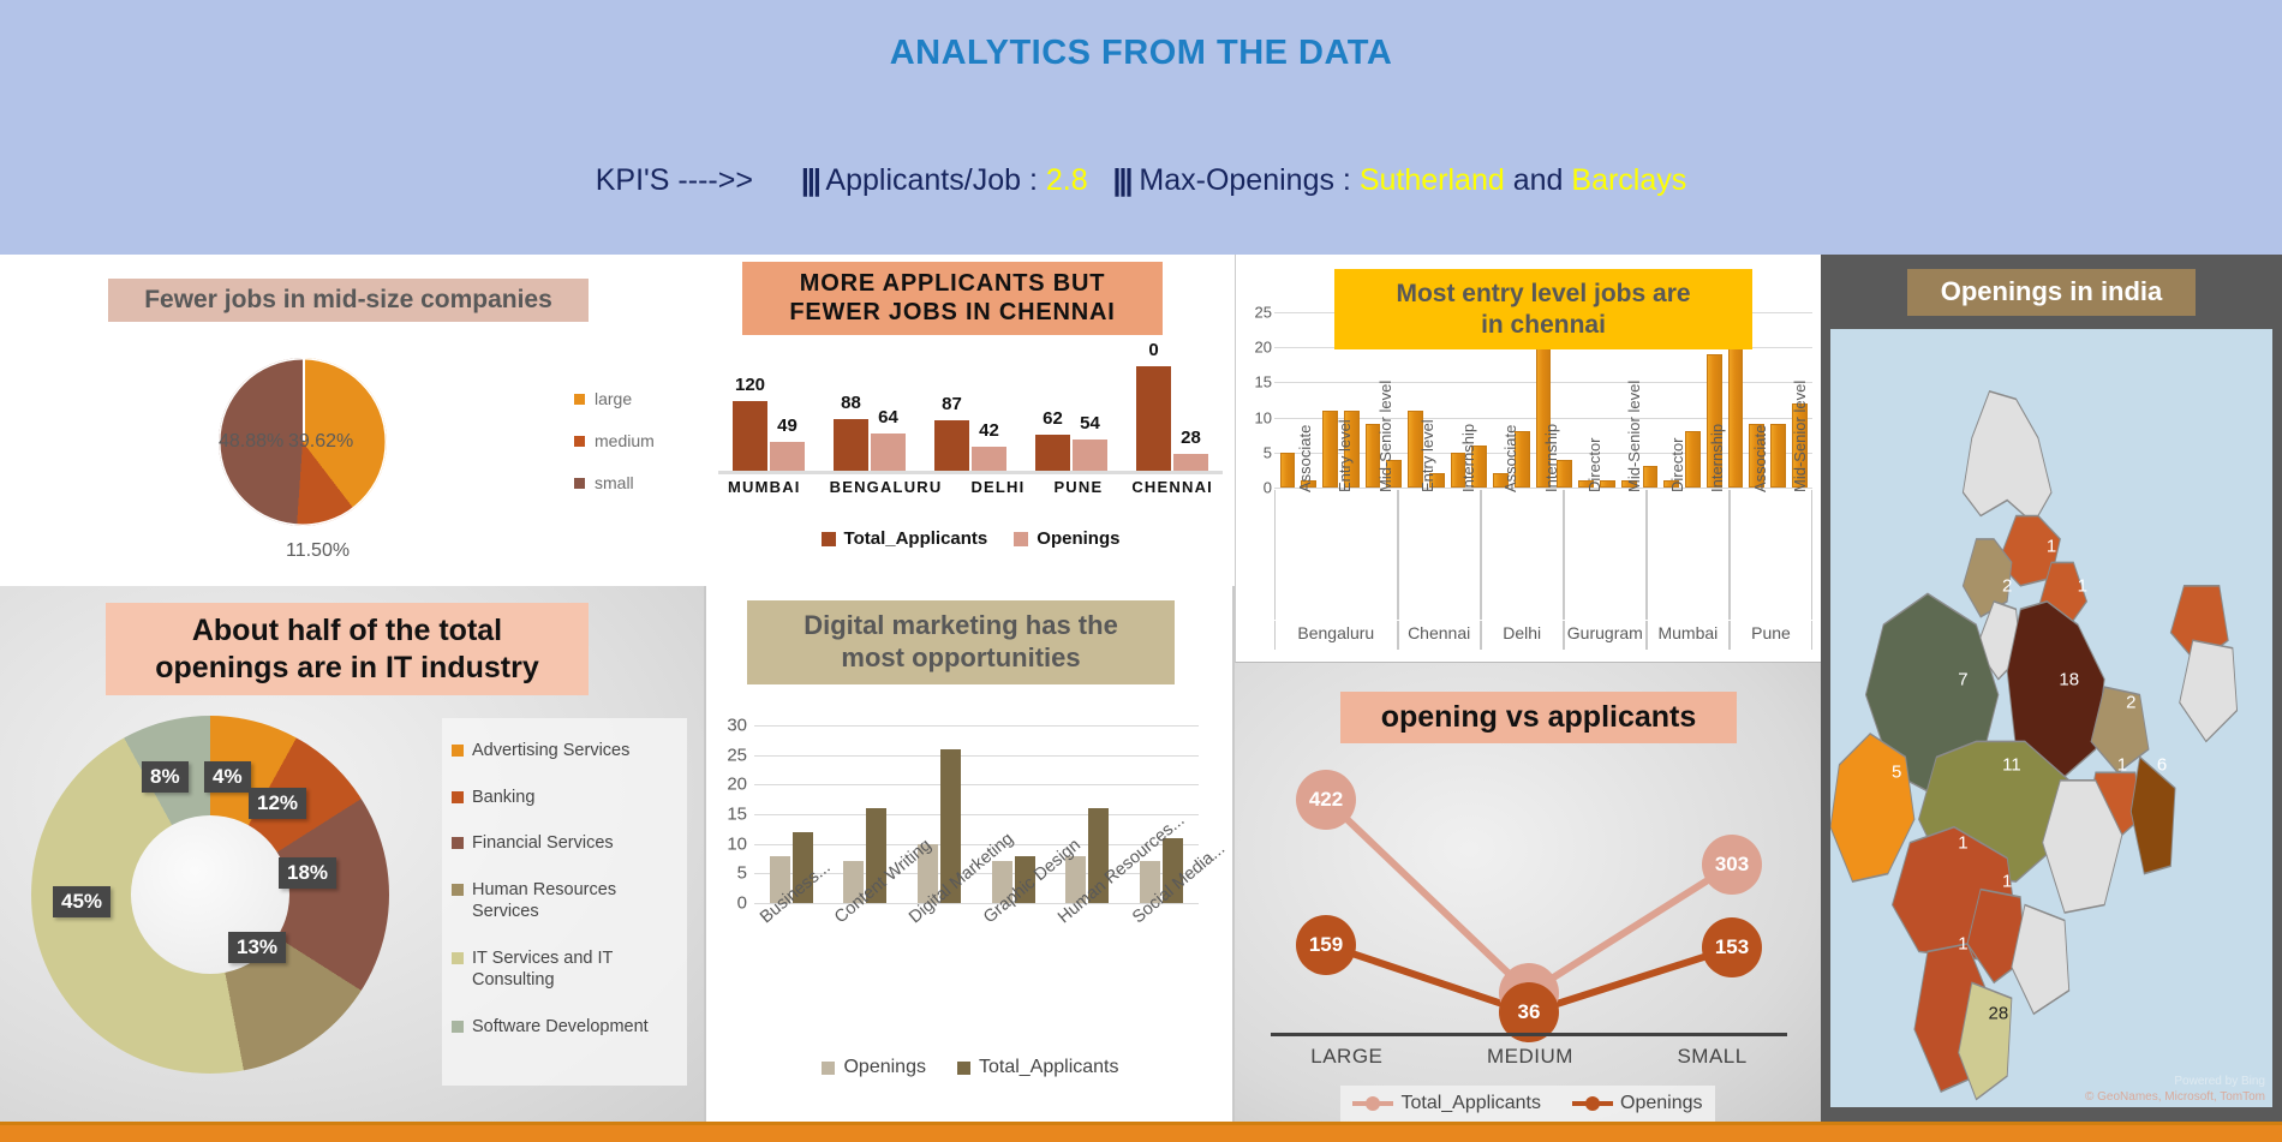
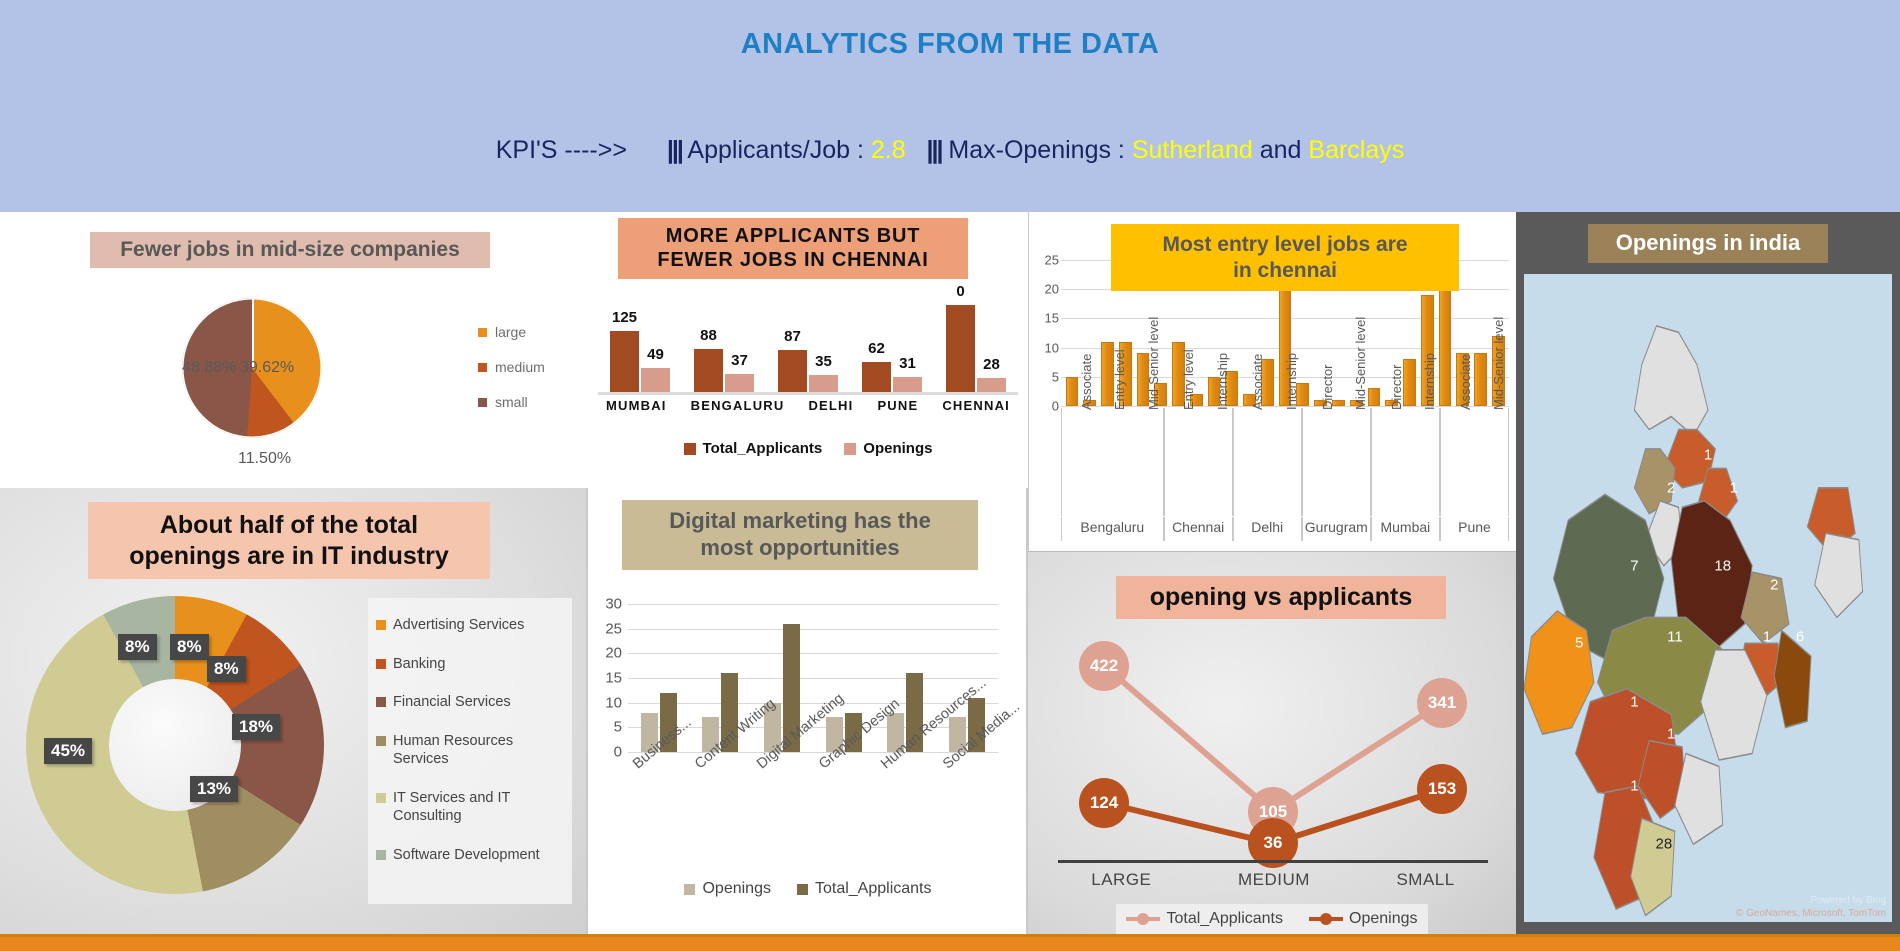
MORE APPLICANTS BUT FEWER JOBS IN CHENNAI/Total_Applicants/MUMBAI: 120 -> 125
MORE APPLICANTS BUT FEWER JOBS IN CHENNAI/Openings/BENGALURU: 64 -> 37
MORE APPLICANTS BUT FEWER JOBS IN CHENNAI/Openings/DELHI: 42 -> 35
MORE APPLICANTS BUT FEWER JOBS IN CHENNAI/Openings/PUNE: 54 -> 31
About half of the total openings are in IT industry/Advertising Services: 4% -> 8%
About half of the total openings are in IT industry/Banking: 12% -> 8%
opening vs applicants/Openings/LARGE: 159 -> 124
opening vs applicants/Total_Applicants/MEDIUM: 72 -> 105
opening vs applicants/Total_Applicants/SMALL: 303 -> 341
